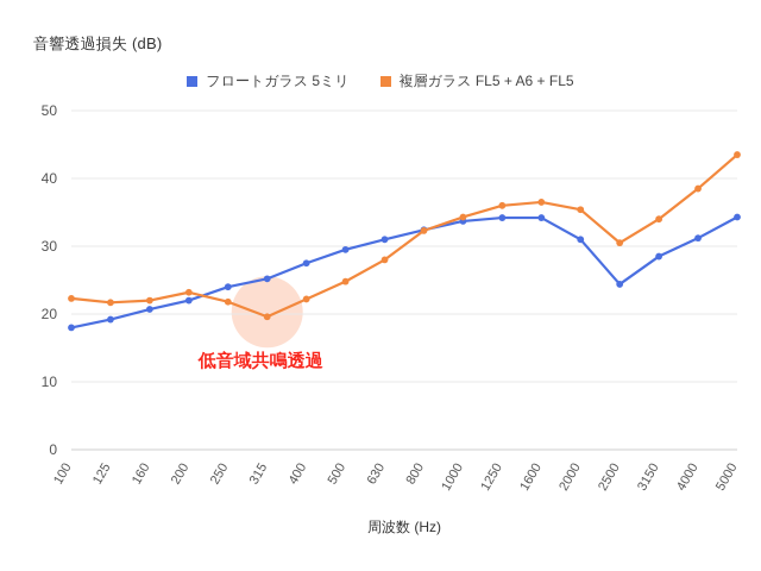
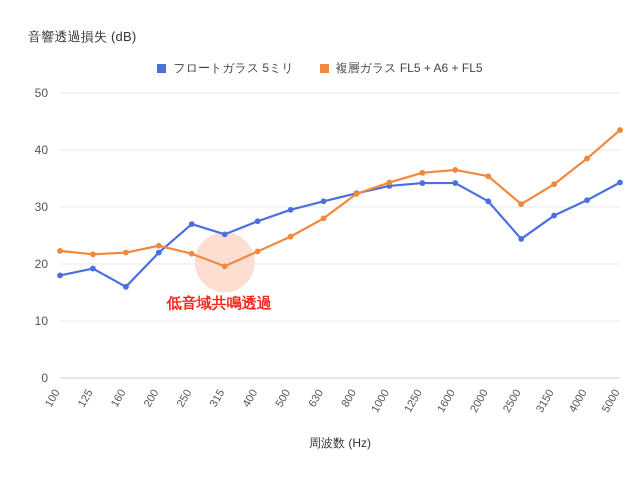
フロートガラス 5ミリ/160: 21 -> 16
フロートガラス 5ミリ/250: 24 -> 27
